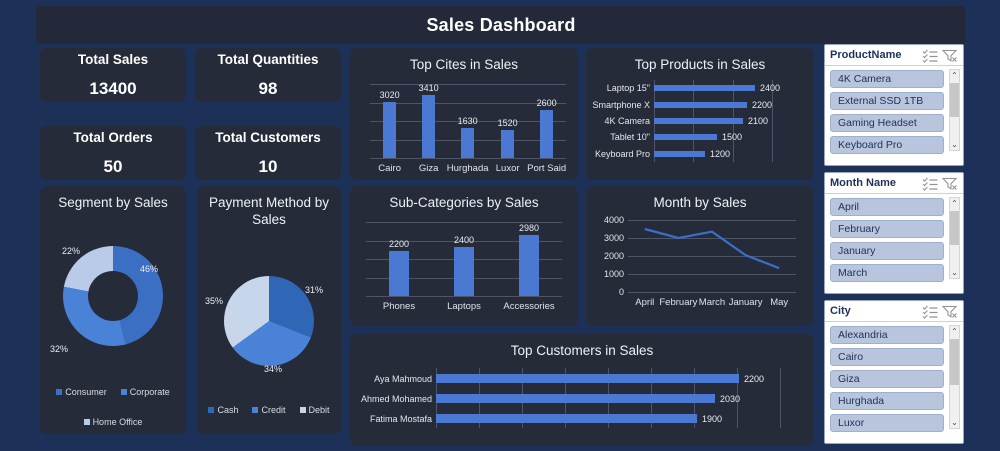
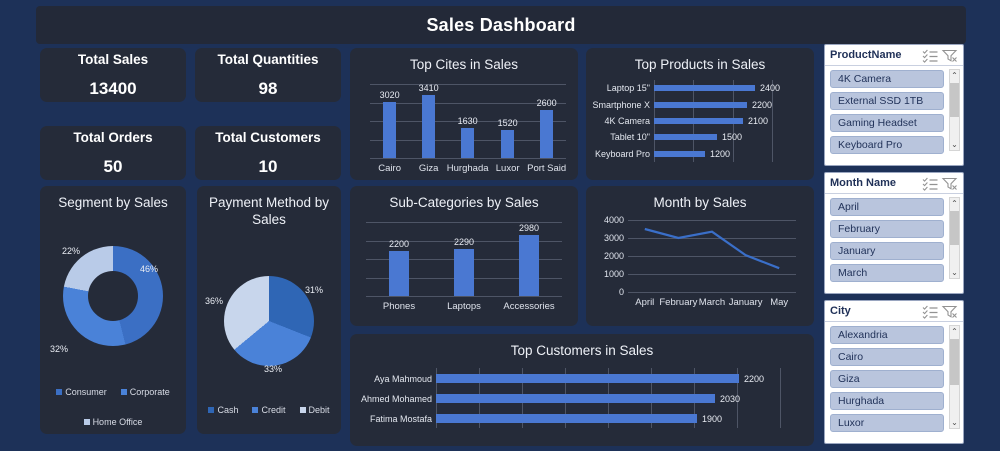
Payment Method by Sales/Credit: 34% -> 33%
Payment Method by Sales/Debit: 35% -> 36%
Sub-Categories by Sales/Laptops: 2400 -> 2290
